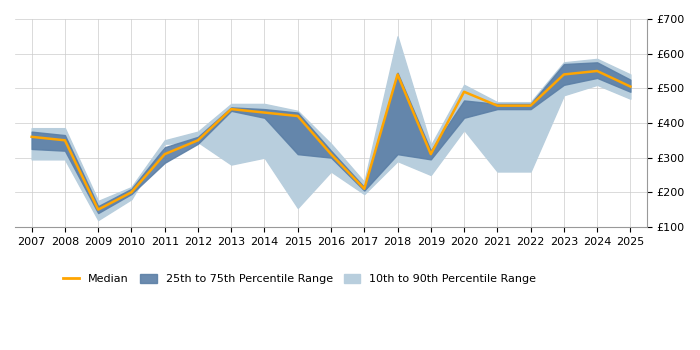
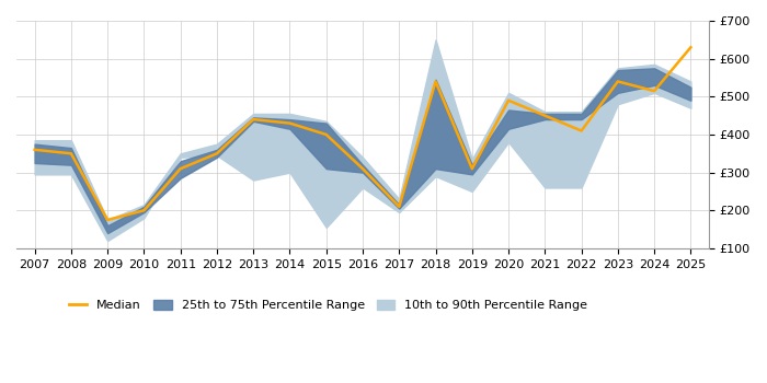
Median/2009: £150 -> £175
Median/2015: £420 -> £400
Median/2022: £450 -> £410
Median/2024: £550 -> £515
Median/2025: £505 -> £630
